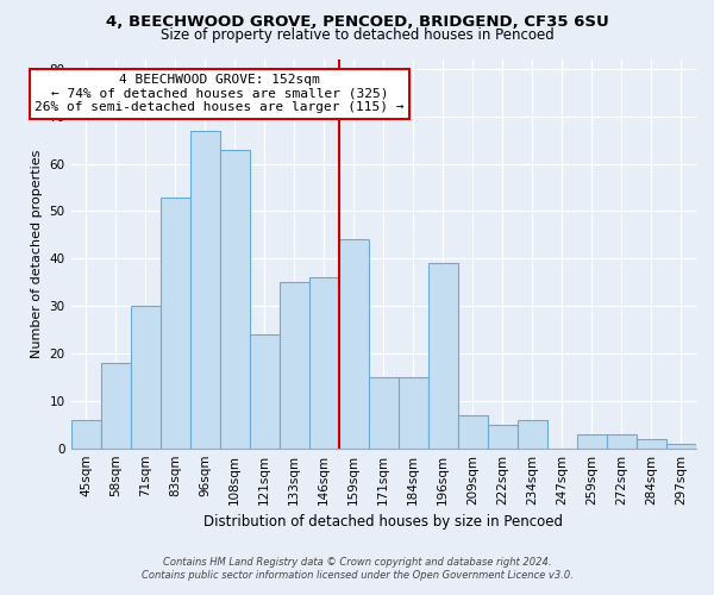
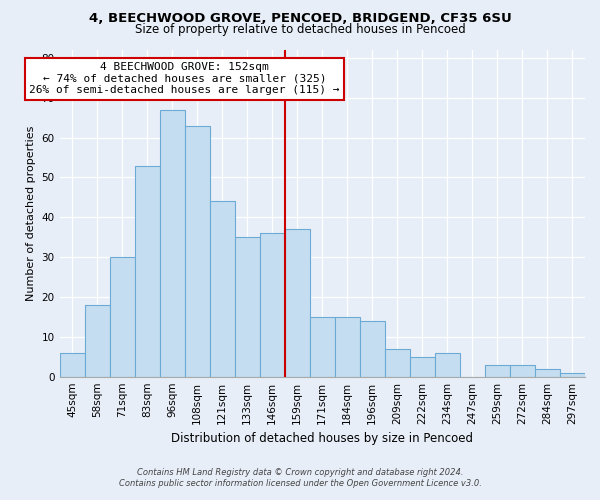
121sqm: 24 -> 44
159sqm: 44 -> 37
196sqm: 39 -> 14
